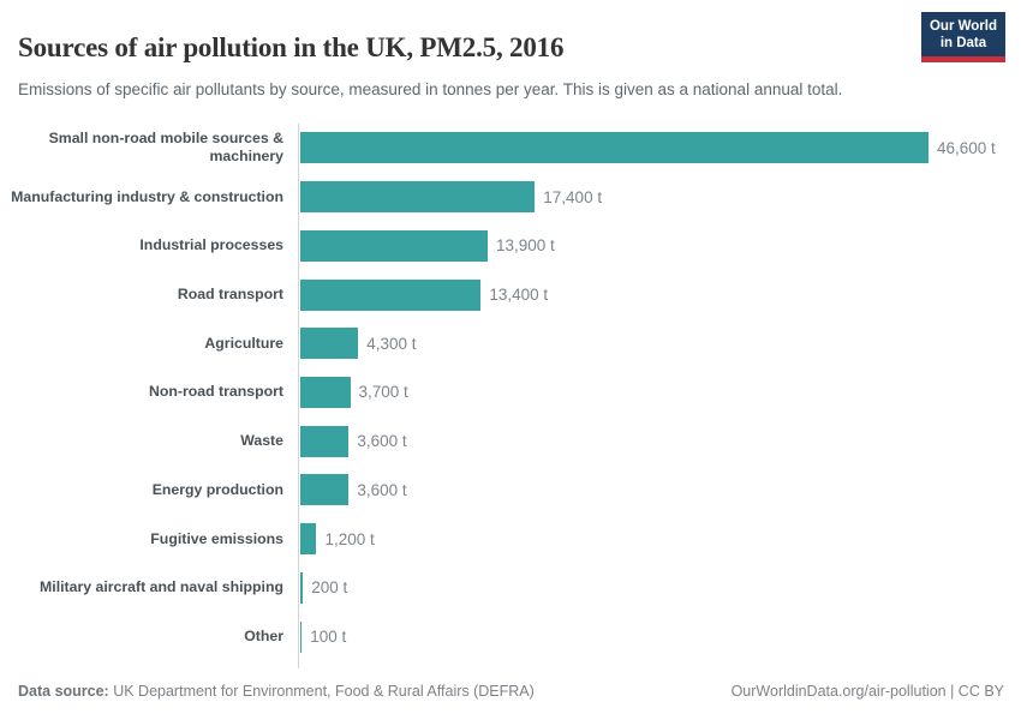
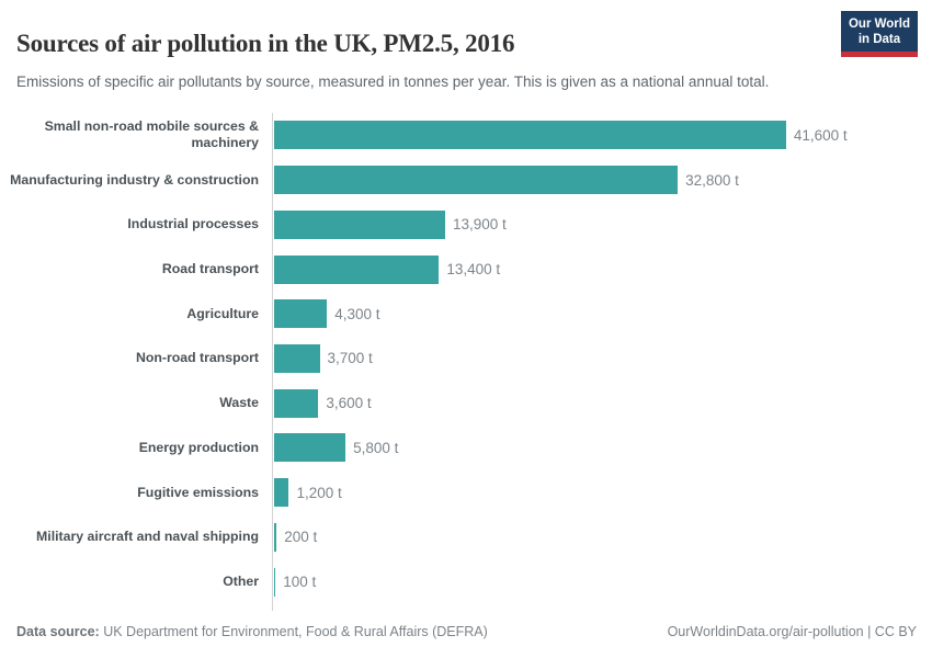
Small non-road mobile sources & machinery: 46,600 -> 41,600
Manufacturing industry & construction: 17,400 -> 32,800
Energy production: 3,600 -> 5,800
